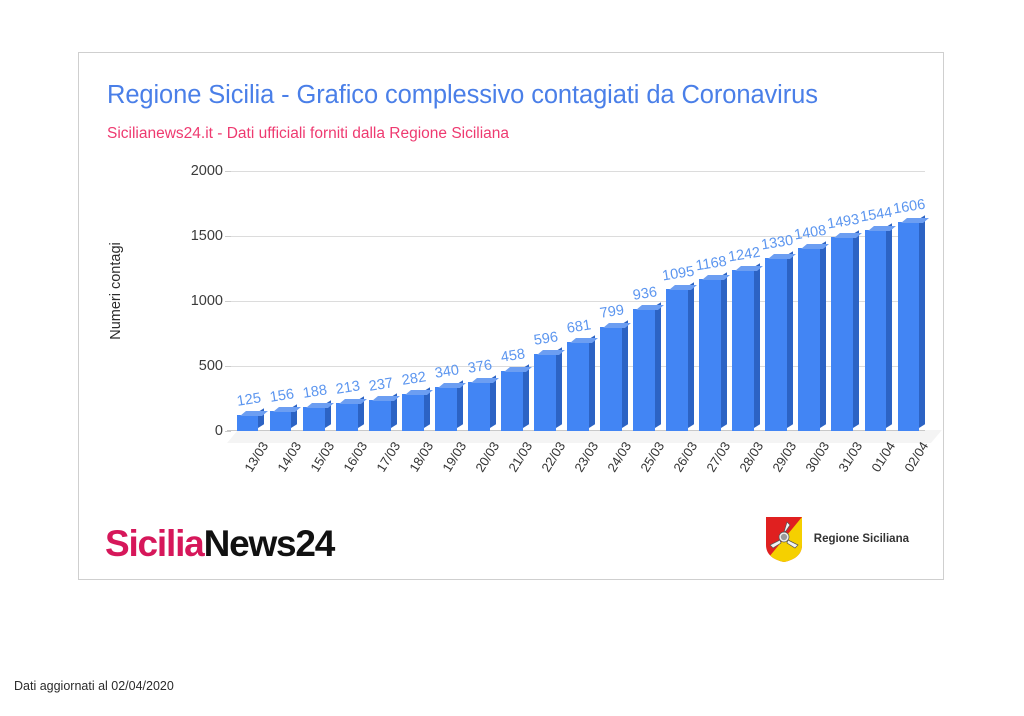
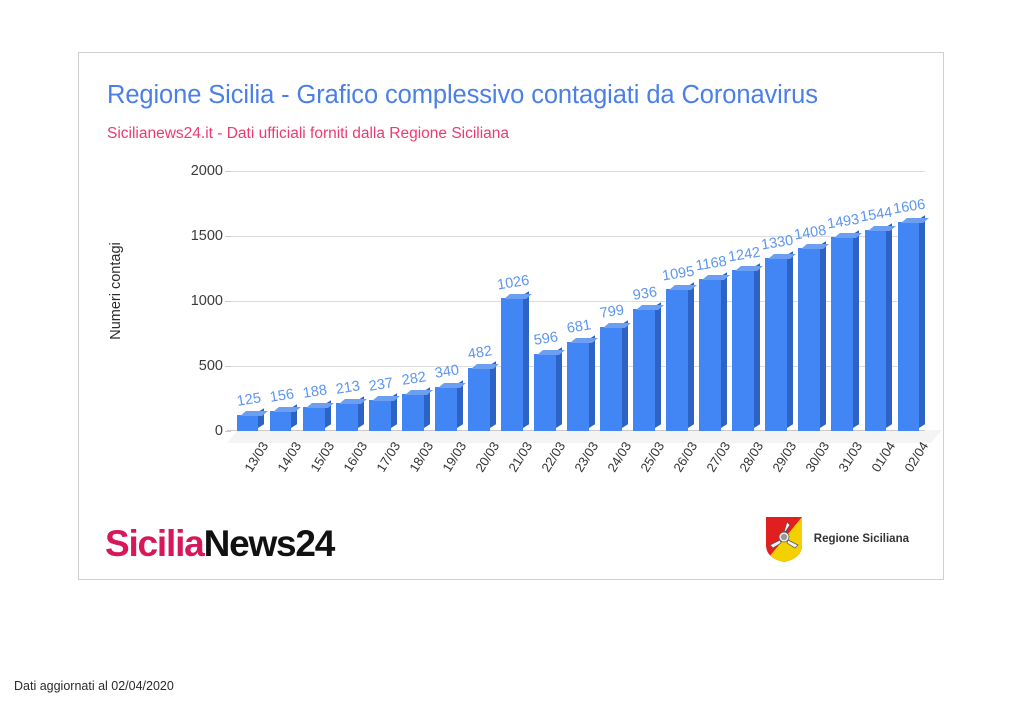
20/03: 376 -> 482
21/03: 458 -> 1026
